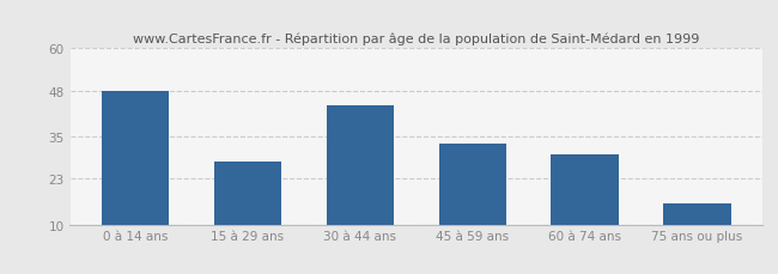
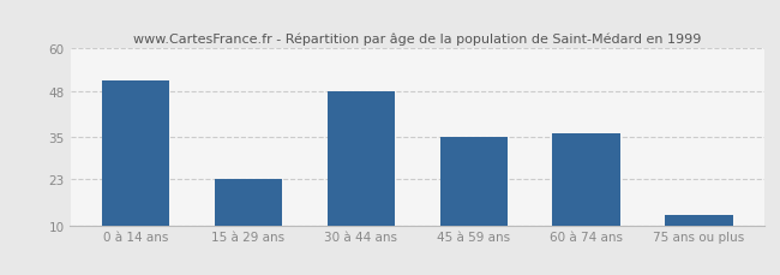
0 à 14 ans: 48 -> 51
15 à 29 ans: 28 -> 23
30 à 44 ans: 44 -> 48
45 à 59 ans: 33 -> 35
60 à 74 ans: 30 -> 36
75 ans ou plus: 16 -> 13
